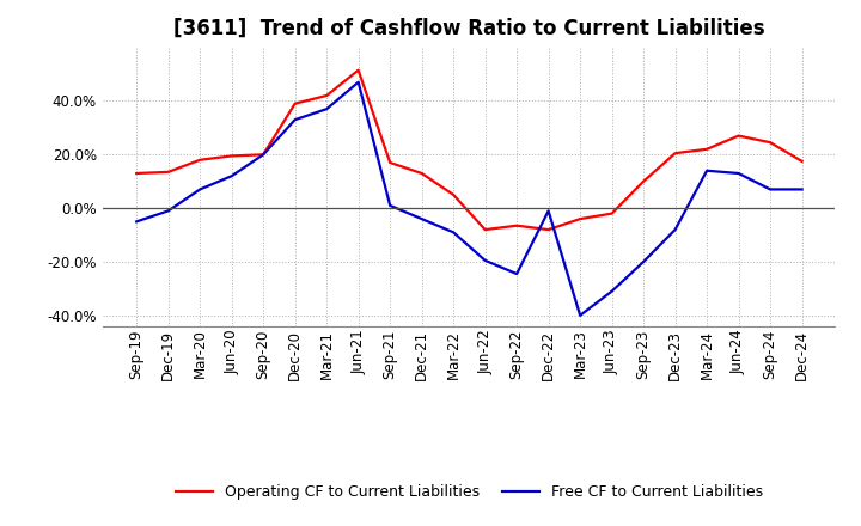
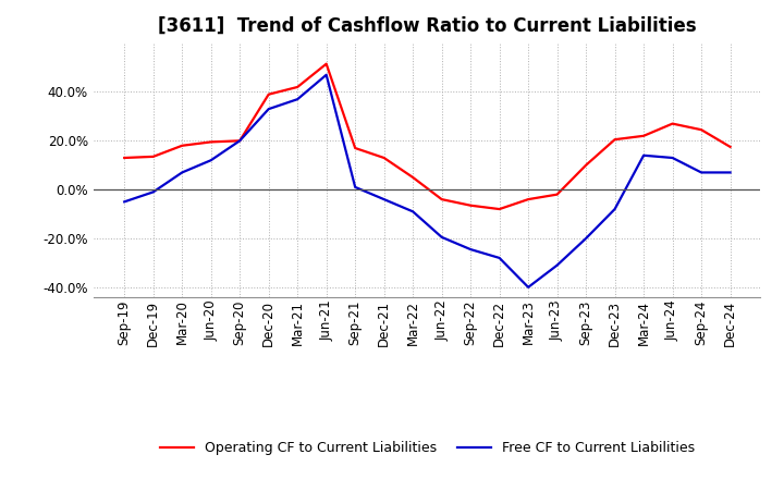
Operating CF to Current Liabilities/Jun-22: -8.0% -> -4.0%
Free CF to Current Liabilities/Dec-22: -1.0% -> -28.0%
